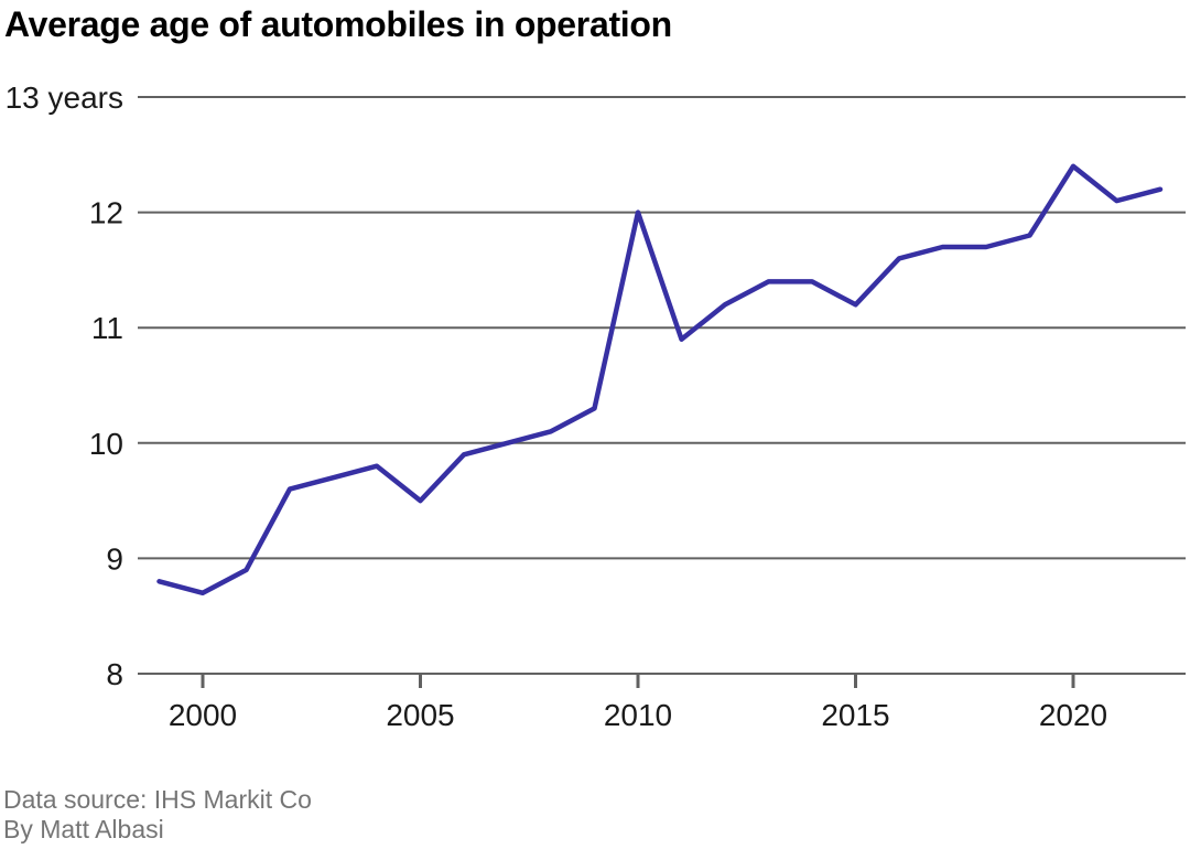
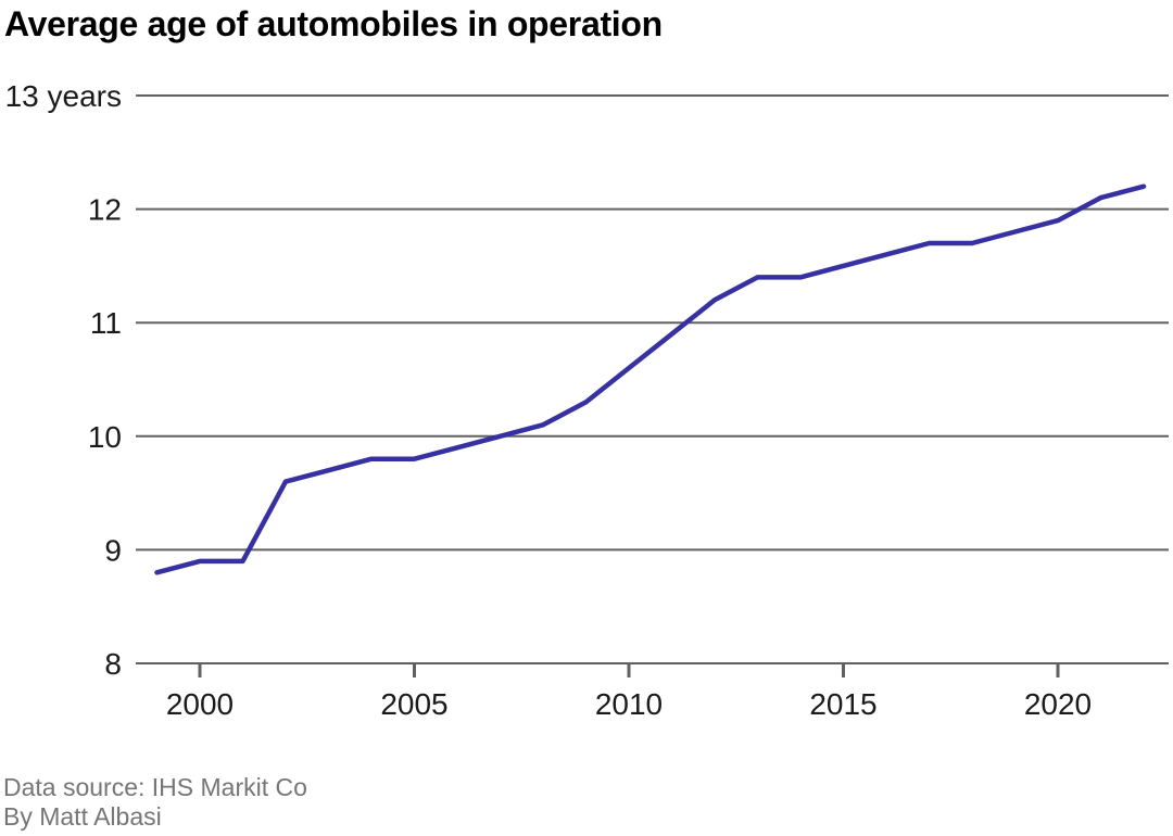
2000: 8.7 -> 8.9
2005: 9.5 -> 9.8
2010: 12.0 -> 10.6
2015: 11.2 -> 11.5
2020: 12.4 -> 11.9
